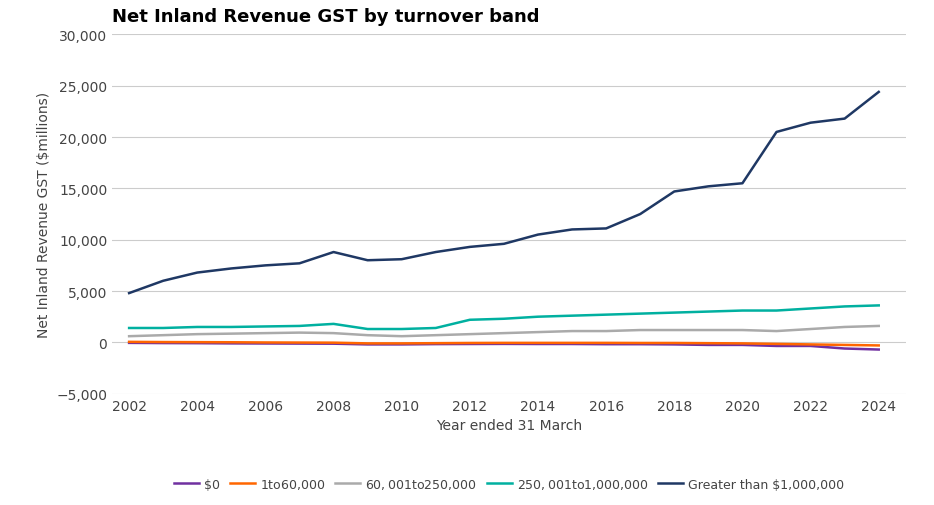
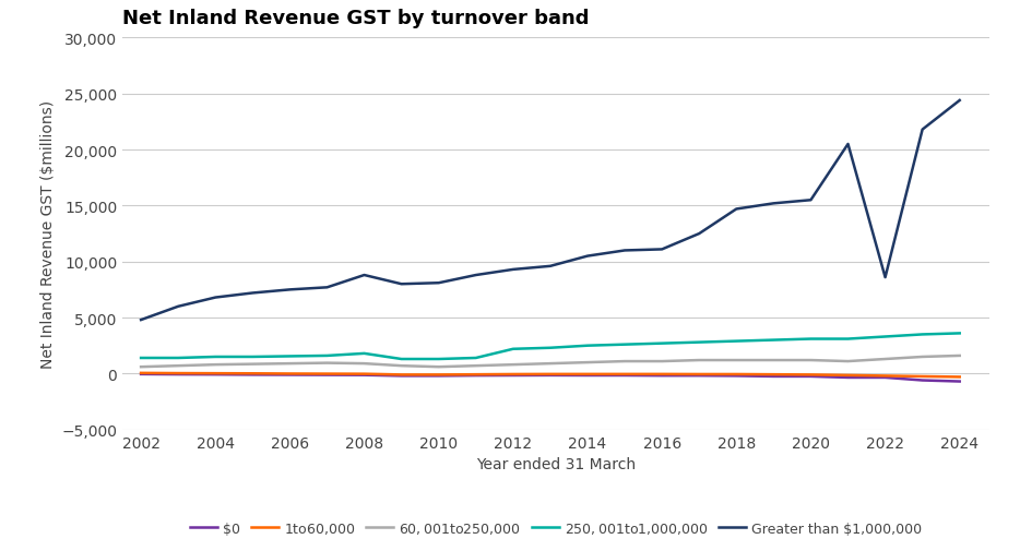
Greater than $1,000,000/2022: 21,400 -> 8,600
